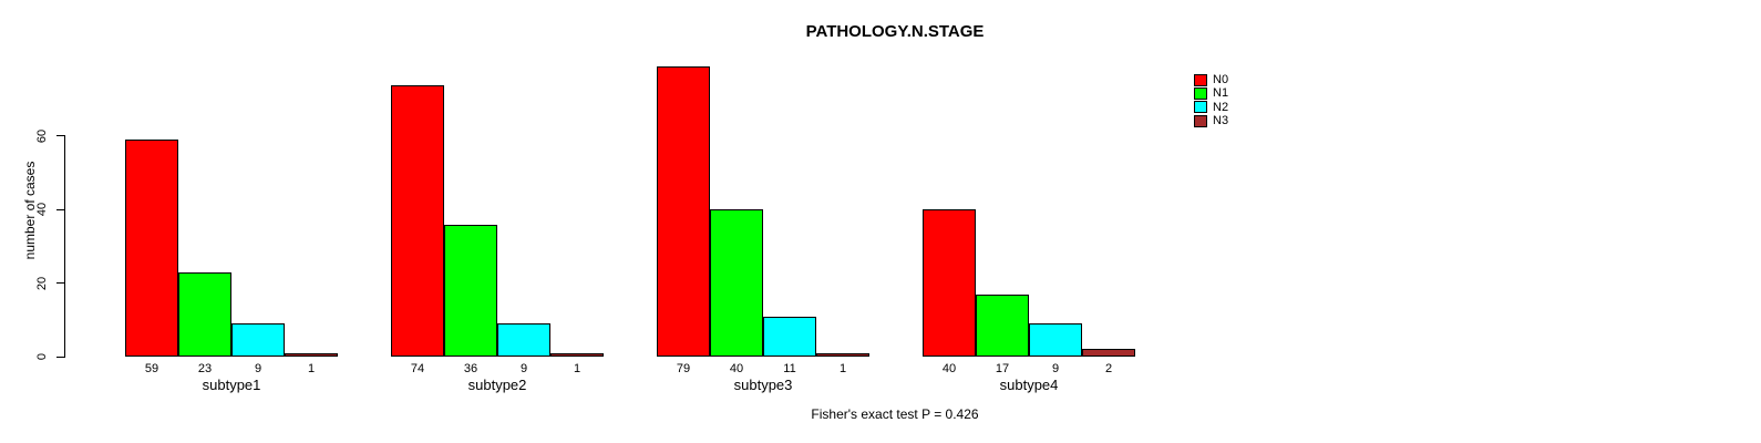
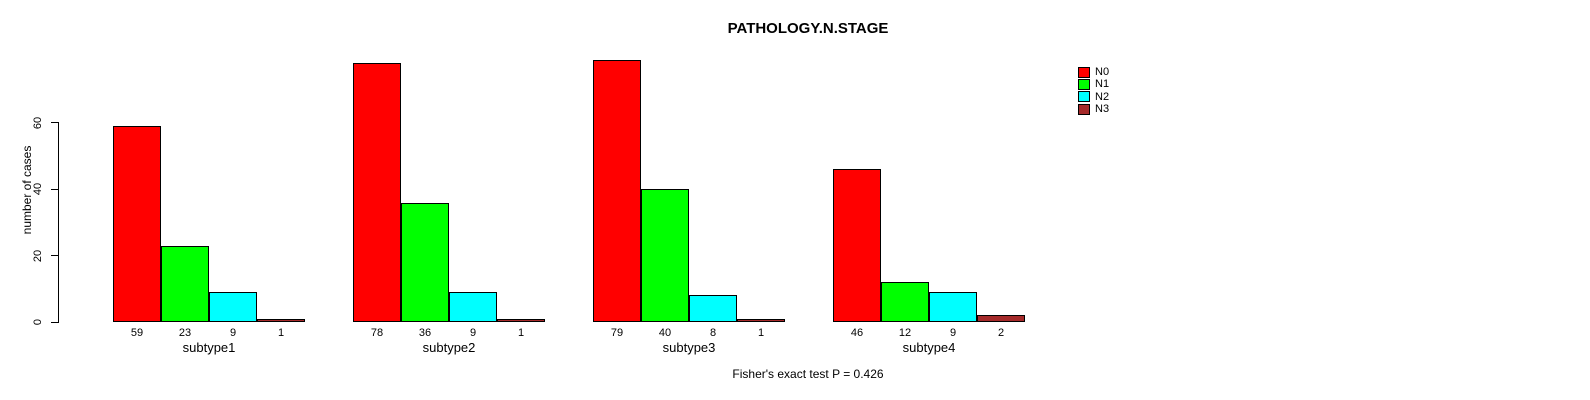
N0/subtype2: 74 -> 78
N2/subtype3: 11 -> 8
N0/subtype4: 40 -> 46
N1/subtype4: 17 -> 12
